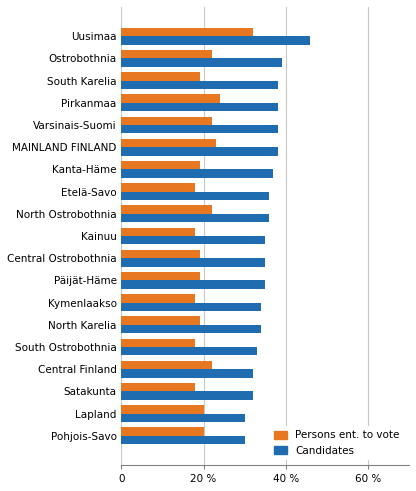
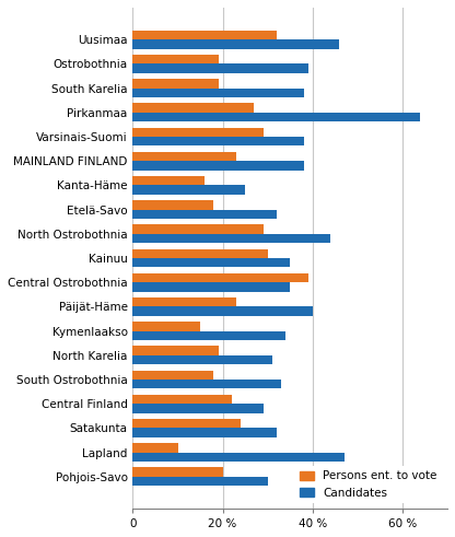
Persons ent. to vote/Ostrobothnia: 22 % -> 19 %
Persons ent. to vote/Pirkanmaa: 24 % -> 27 %
Candidates/Pirkanmaa: 38 % -> 64 %
Persons ent. to vote/Varsinais-Suomi: 22 % -> 29 %
Persons ent. to vote/Kanta-Häme: 19 % -> 16 %
Candidates/Kanta-Häme: 37 % -> 25 %
Candidates/Etelä-Savo: 36 % -> 32 %
Persons ent. to vote/North Ostrobothnia: 22 % -> 29 %
Candidates/North Ostrobothnia: 36 % -> 44 %
Persons ent. to vote/Kainuu: 18 % -> 30 %
Persons ent. to vote/Central Ostrobothnia: 19 % -> 39 %
Persons ent. to vote/Päijät-Häme: 19 % -> 23 %
Candidates/Päijät-Häme: 35 % -> 40 %
Persons ent. to vote/Kymenlaakso: 18 % -> 15 %
Candidates/North Karelia: 34 % -> 31 %
Candidates/Central Finland: 32 % -> 29 %
Persons ent. to vote/Satakunta: 18 % -> 24 %
Persons ent. to vote/Lapland: 20 % -> 10 %
Candidates/Lapland: 30 % -> 47 %
